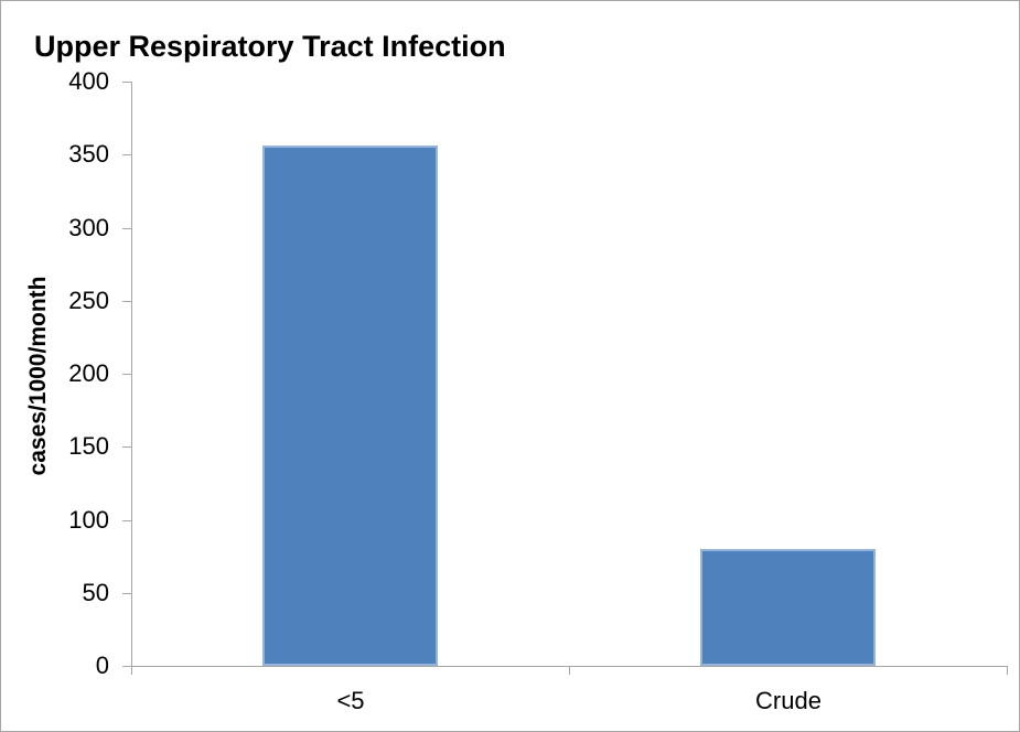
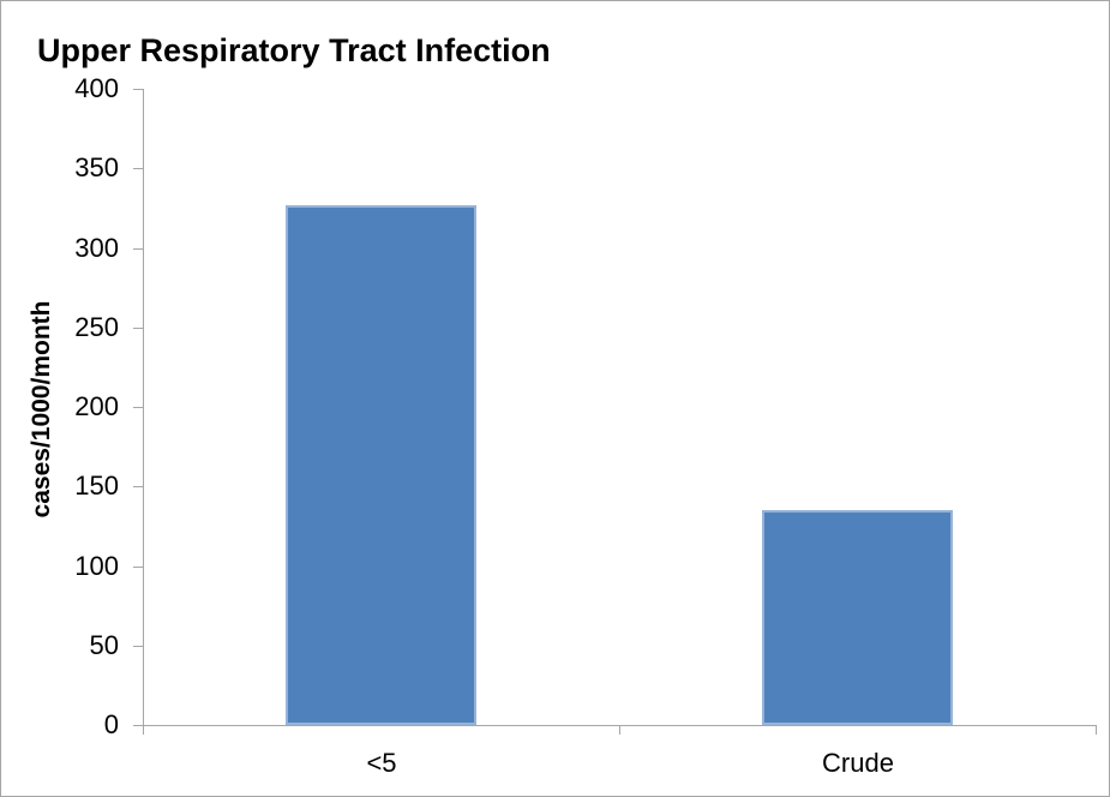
<5: 356 -> 327
Crude: 80 -> 135
